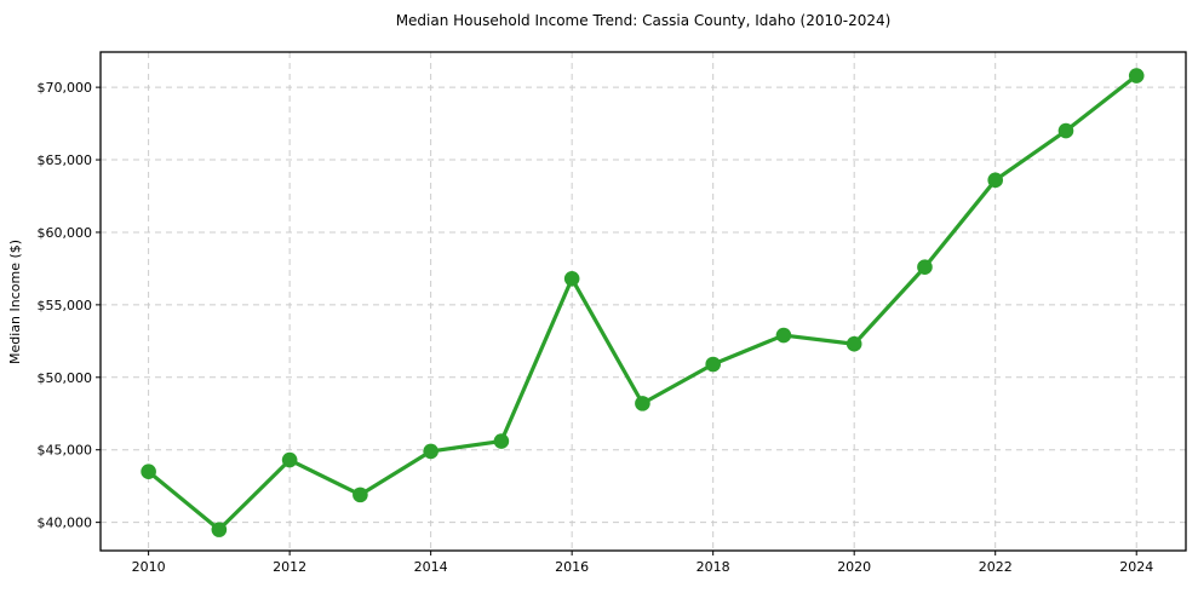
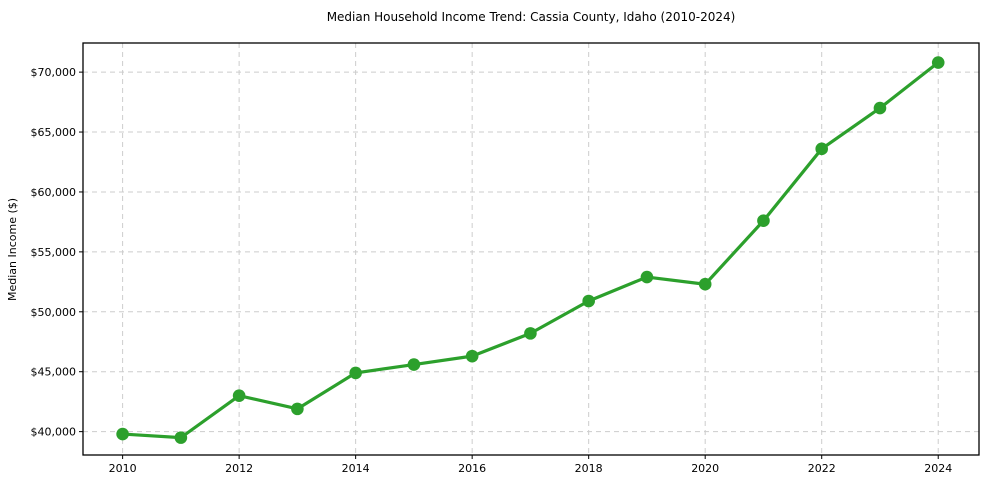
2010: $43500 -> $39800
2012: $44300 -> $43000
2016: $56800 -> $46300
